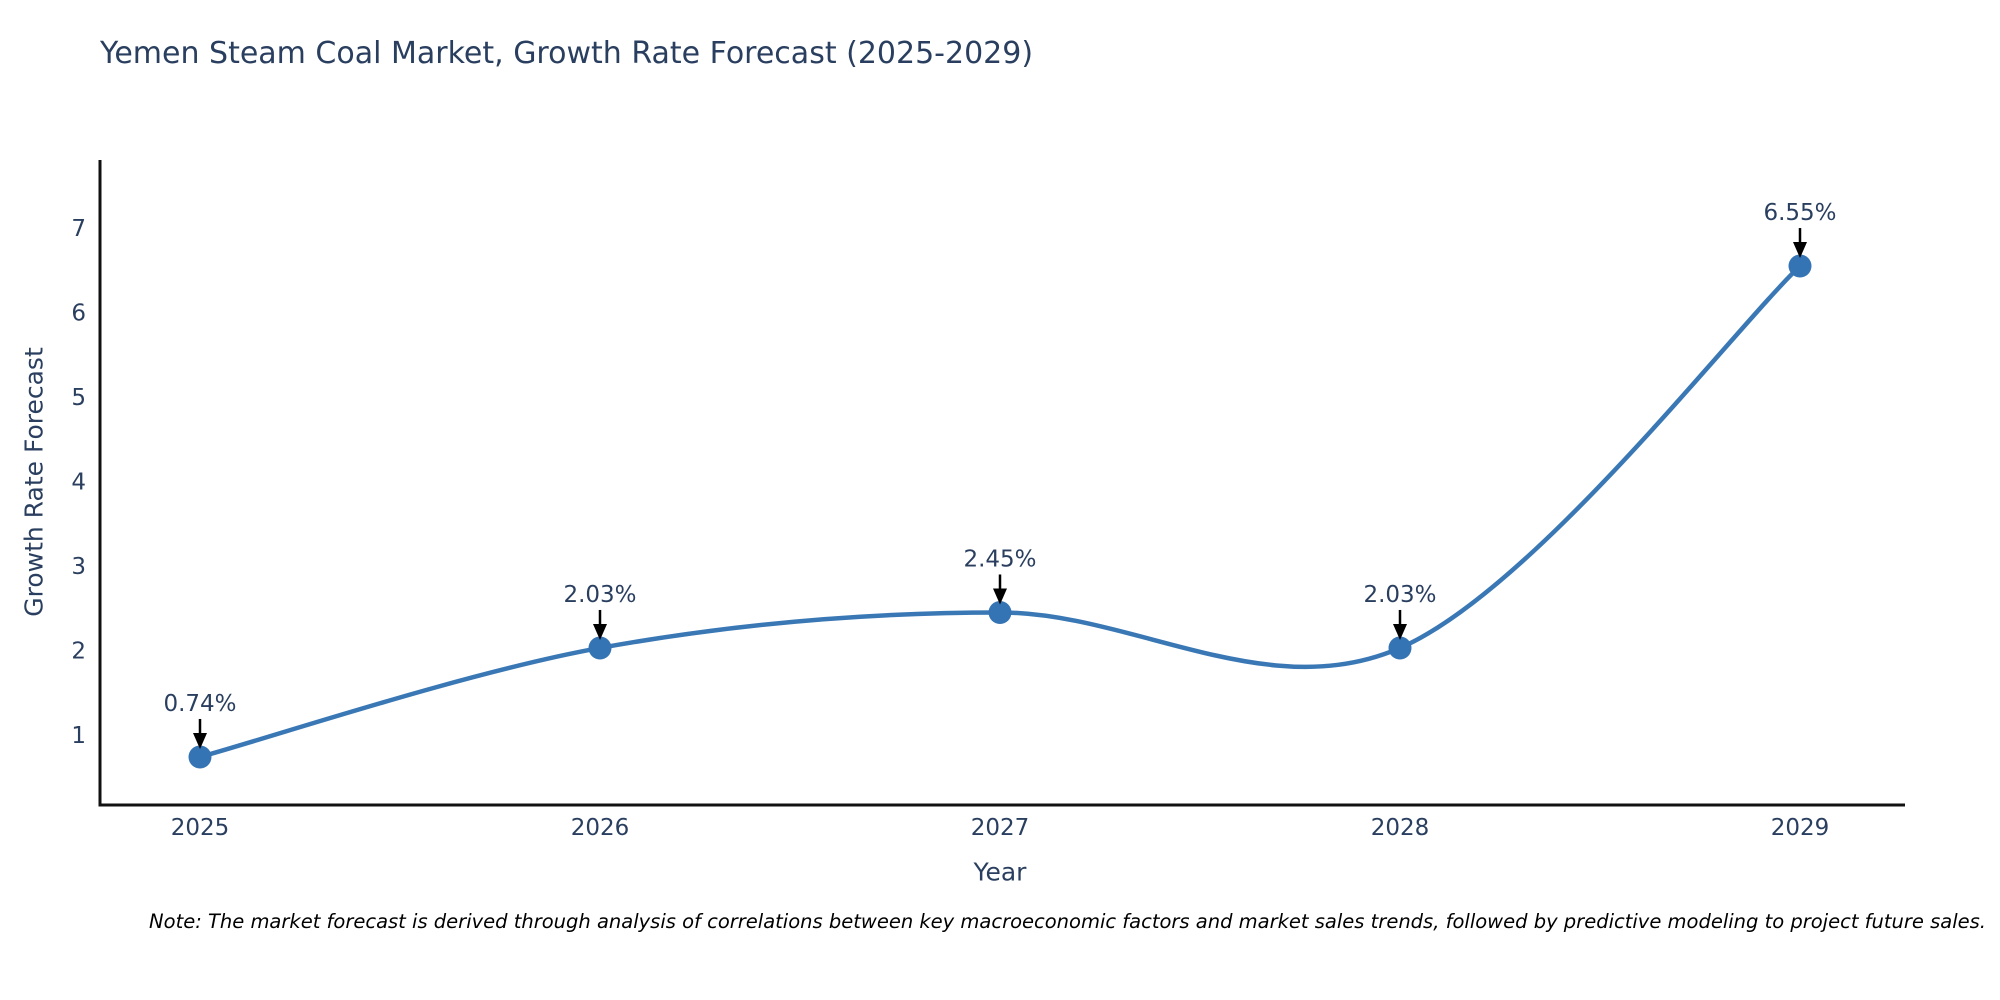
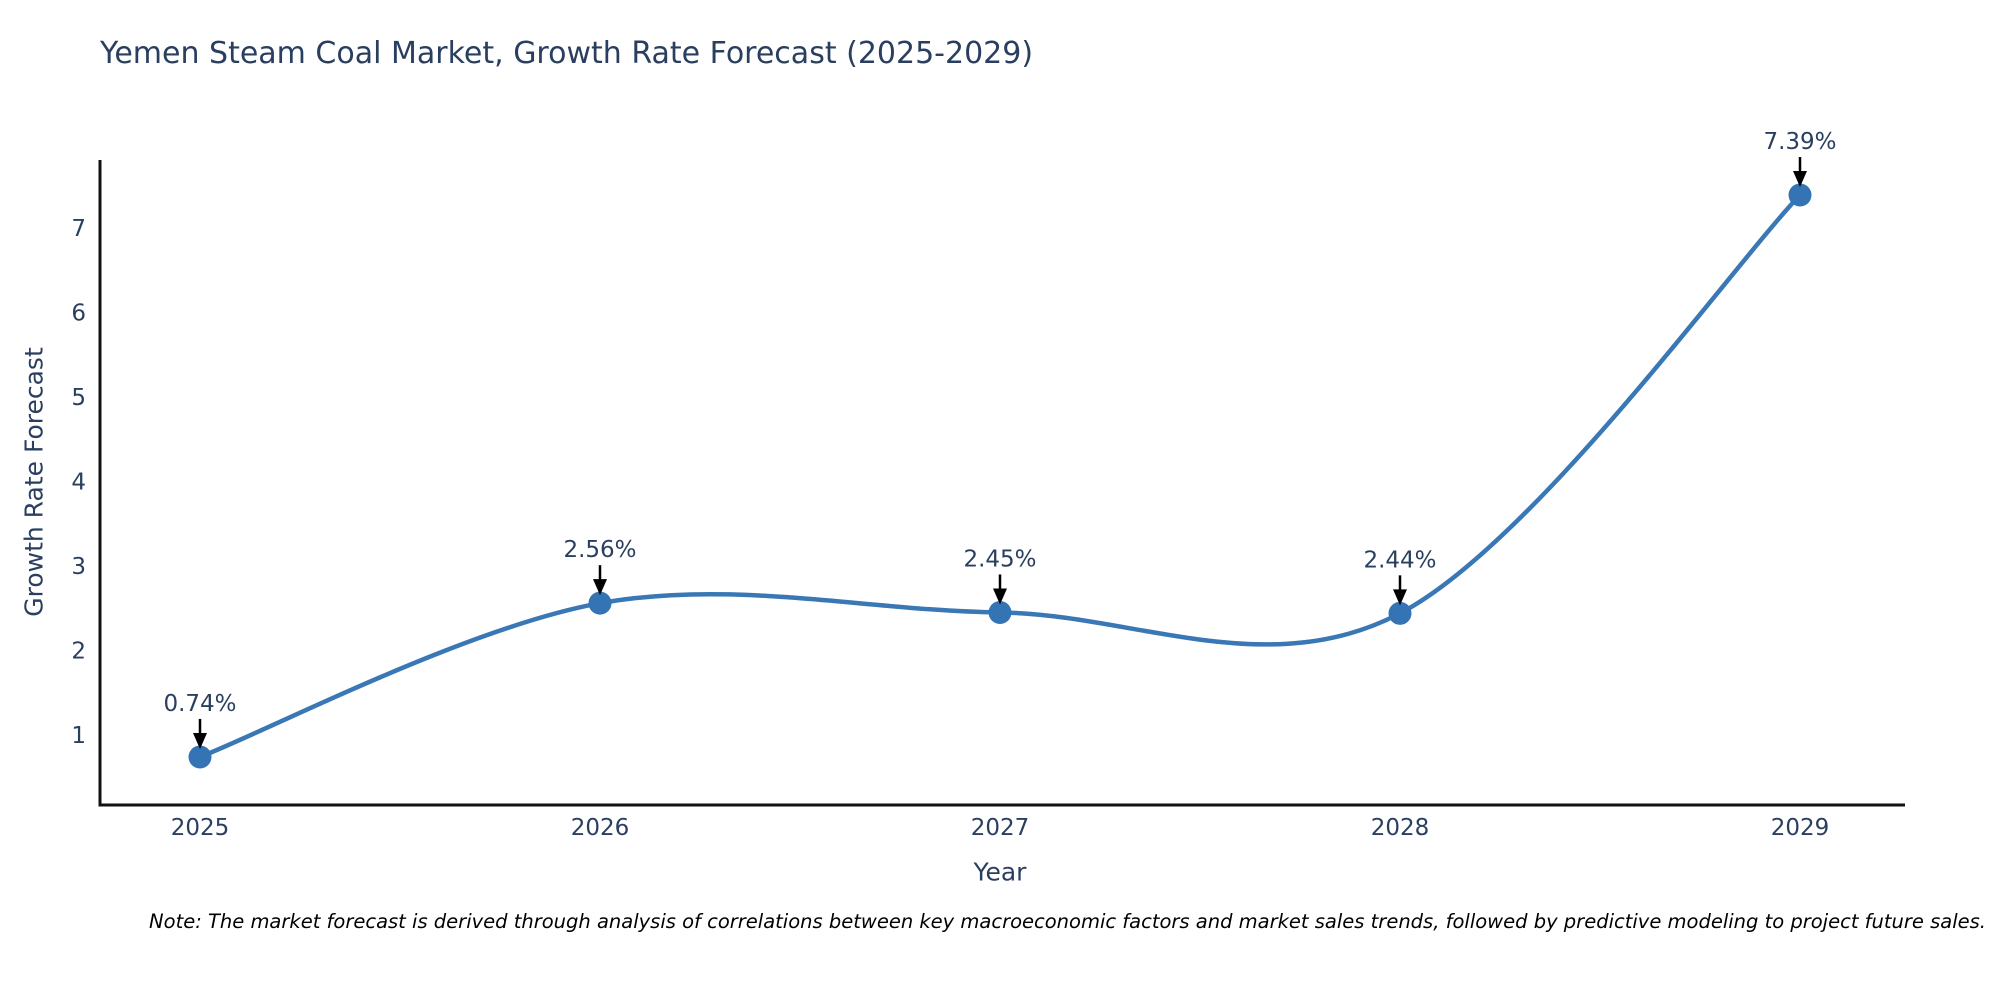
2026: 2.03% -> 2.56%
2028: 2.03% -> 2.44%
2029: 6.55% -> 7.39%
